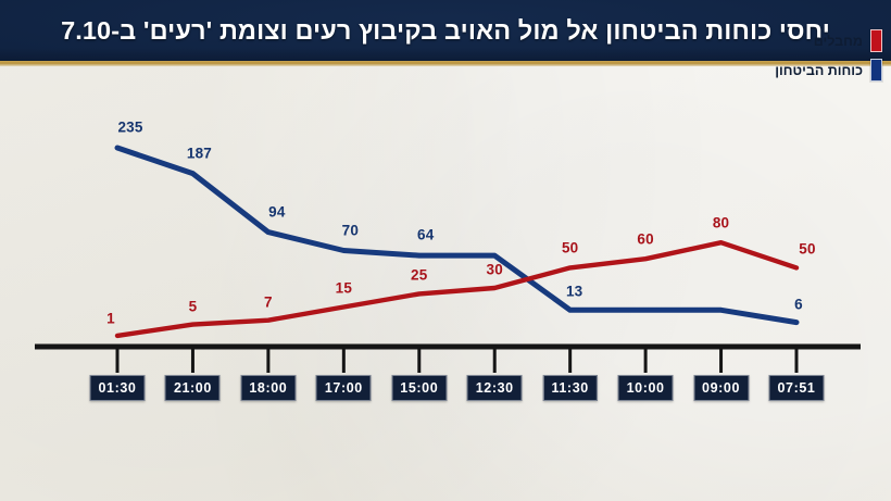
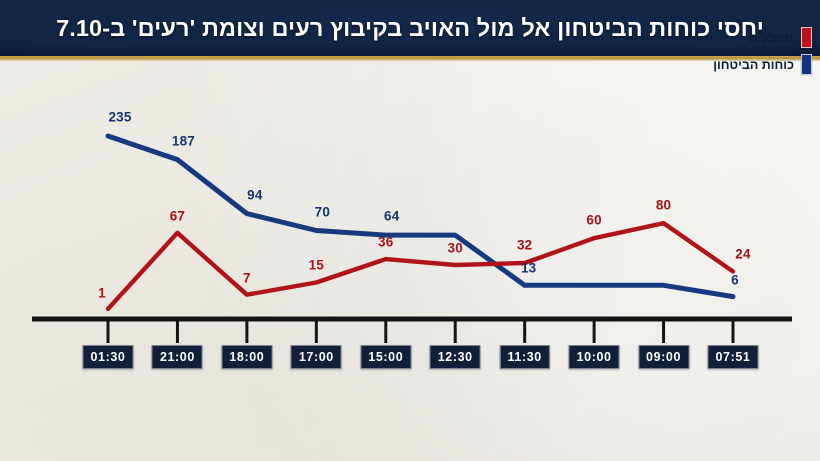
מחבלים/21:00: 5 -> 67
מחבלים/15:00: 25 -> 36
מחבלים/11:30: 50 -> 32
מחבלים/07:51: 50 -> 24
